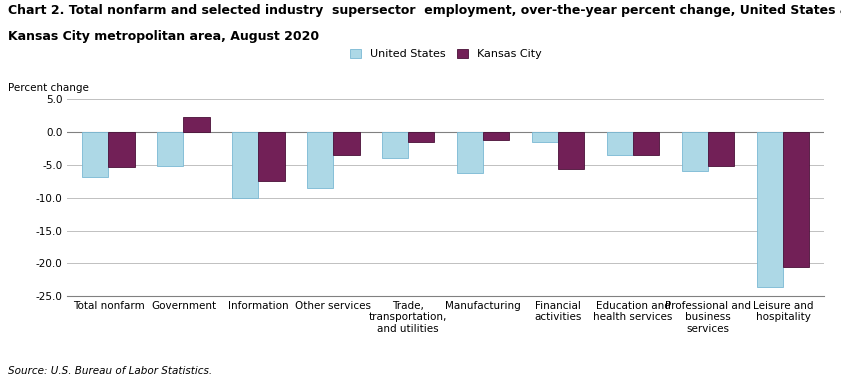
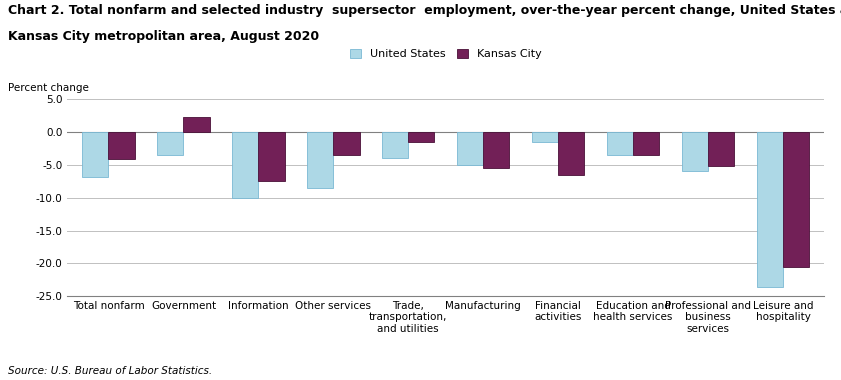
Kansas City/Total nonfarm: -5.4 -> -4.2
United States/Government: -5.2 -> -3.5
United States/Manufacturing: -6.2 -> -5.0
Kansas City/Manufacturing: -1.2 -> -5.5
Kansas City/Financial activities: -5.6 -> -6.5
